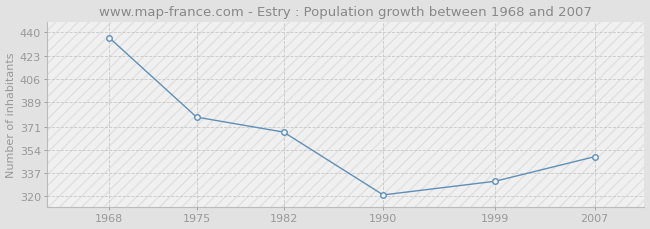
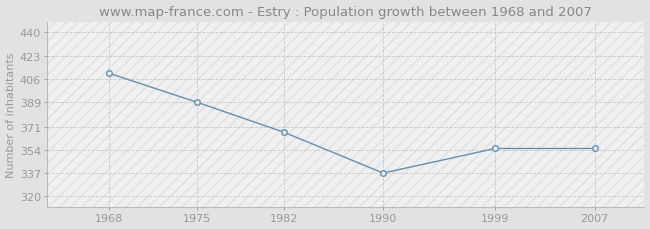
1968: 436 -> 410
1975: 378 -> 389
1990: 321 -> 337
1999: 331 -> 355
2007: 349 -> 355
